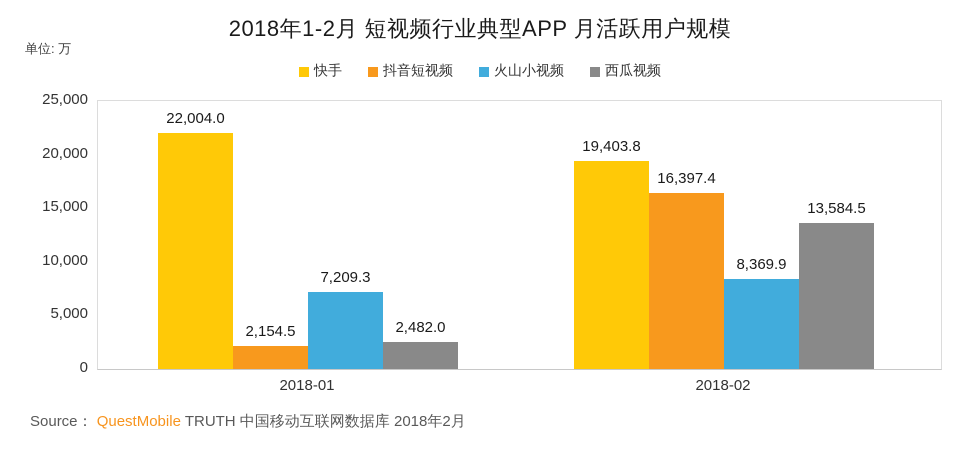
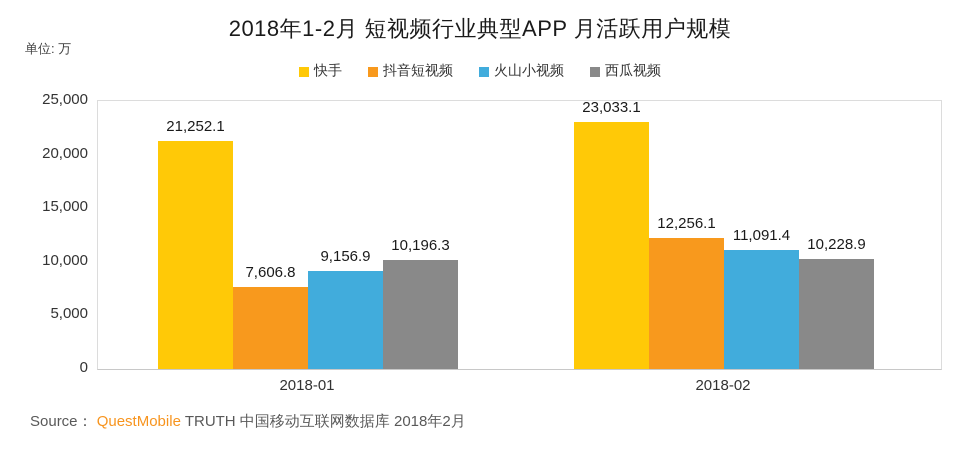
快手/2018-01: 22,004.0 -> 21,252.1
抖音短视频/2018-01: 2,154.5 -> 7,606.8
火山小视频/2018-01: 7,209.3 -> 9,156.9
西瓜视频/2018-01: 2,482.0 -> 10,196.3
快手/2018-02: 19,403.8 -> 23,033.1
抖音短视频/2018-02: 16,397.4 -> 12,256.1
火山小视频/2018-02: 8,369.9 -> 11,091.4
西瓜视频/2018-02: 13,584.5 -> 10,228.9
